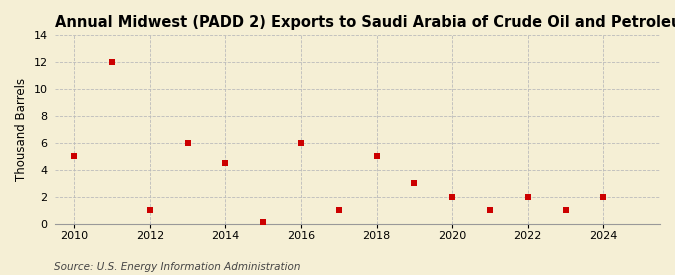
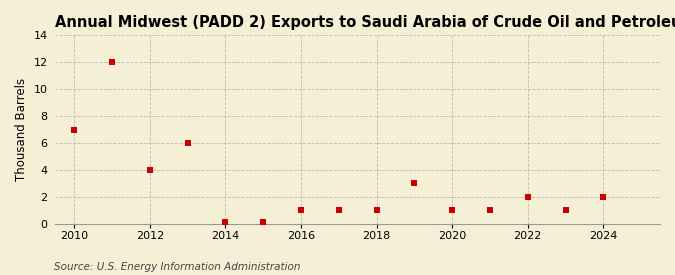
2010: 5.0 -> 7.0
2012: 1.0 -> 4.0
2014: 4.5 -> 0.1
2016: 6.0 -> 1.0
2018: 5.0 -> 1.0
2020: 2.0 -> 1.0
